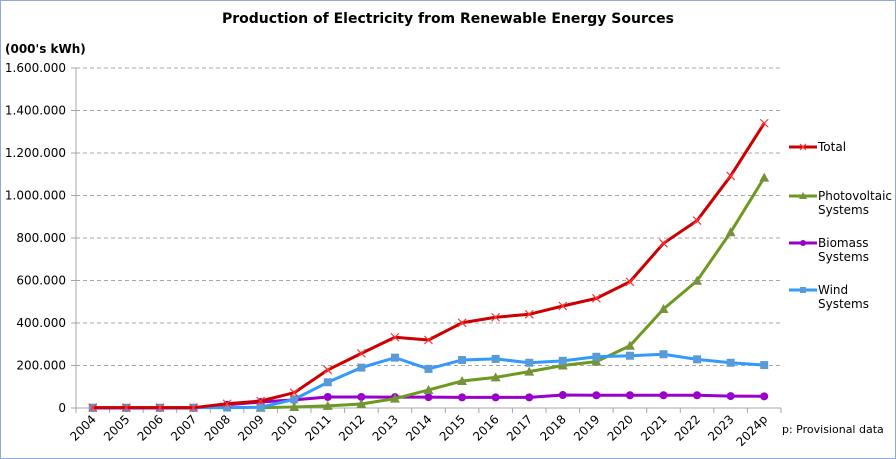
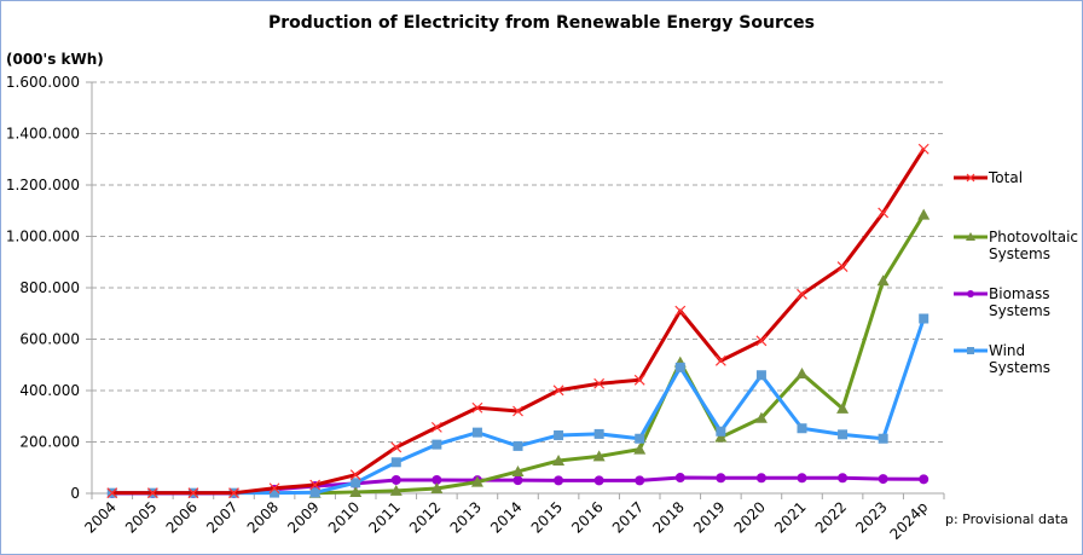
Total/2018: 480000 -> 710000
Photovoltaic Systems/2018: 200000 -> 510000
Wind Systems/2018: 220000 -> 490000
Wind Systems/2020: 250000 -> 460000
Photovoltaic Systems/2022: 600000 -> 330000
Wind Systems/2024p: 200000 -> 680000
